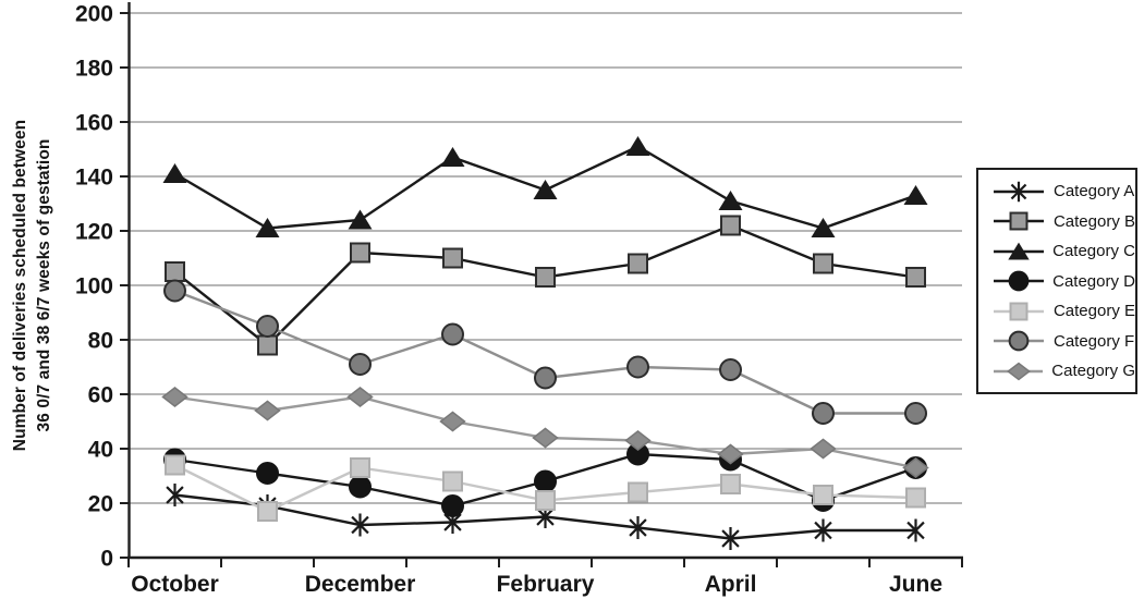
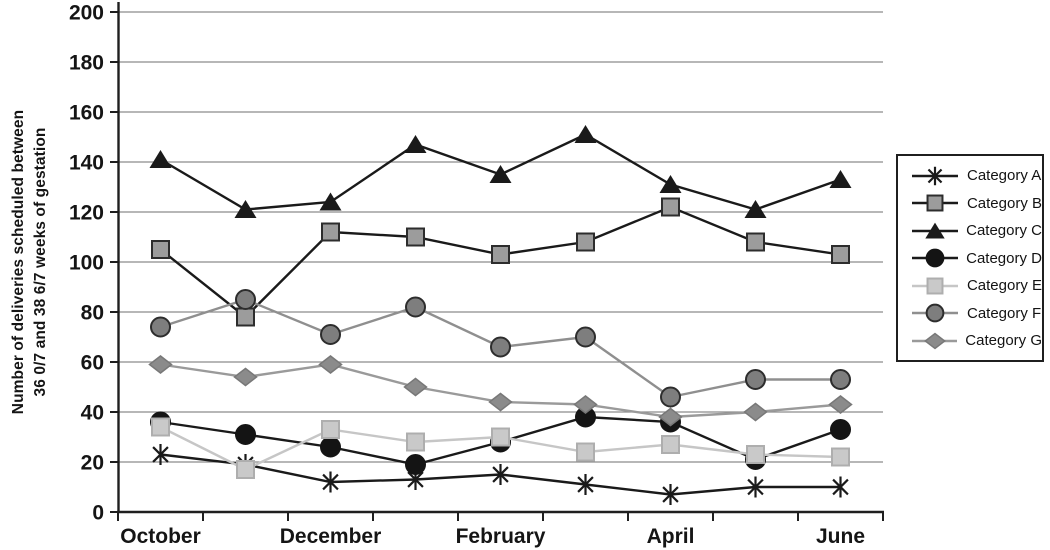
Category F/October: 98 -> 74
Category E/February: 21 -> 30
Category F/April: 69 -> 46
Category G/June: 33 -> 43
